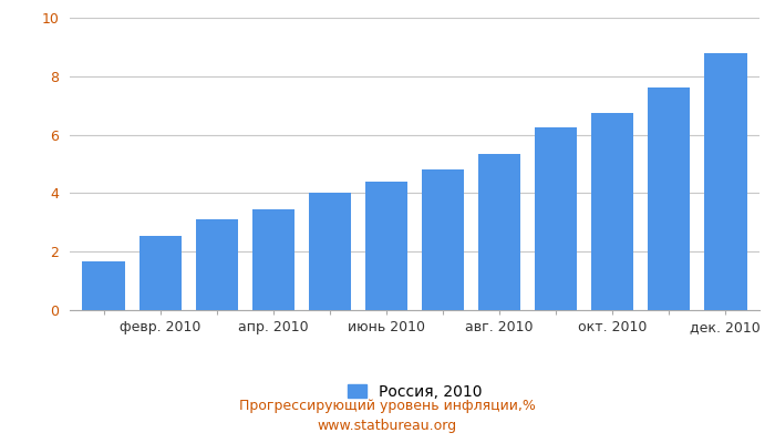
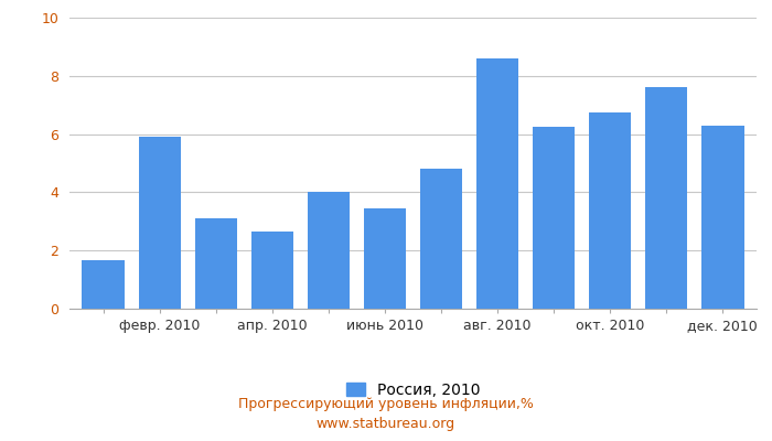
февр. 2010: 2.55 -> 5.90
апр. 2010: 3.45 -> 2.65
июнь 2010: 4.40 -> 3.45
авг. 2010: 5.35 -> 8.60
дек. 2010: 8.80 -> 6.30
